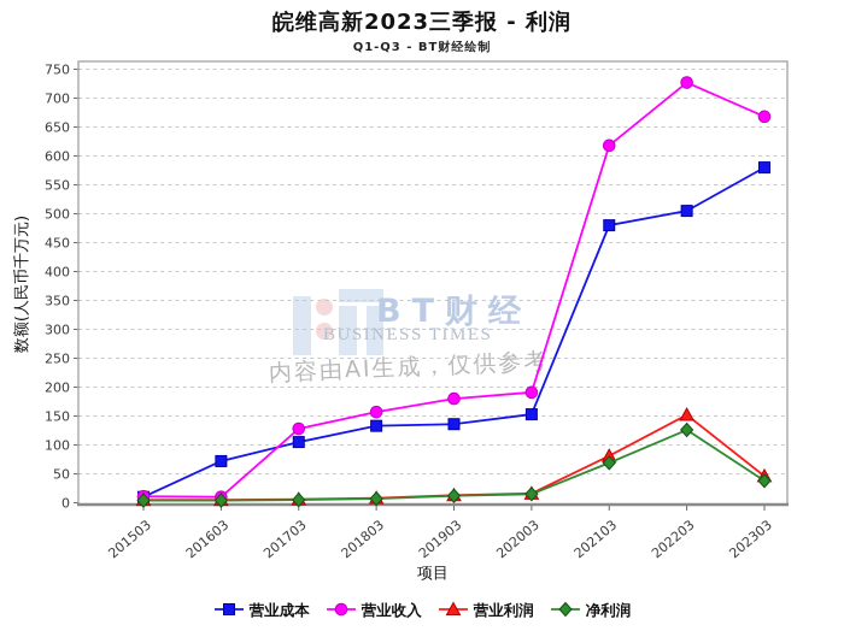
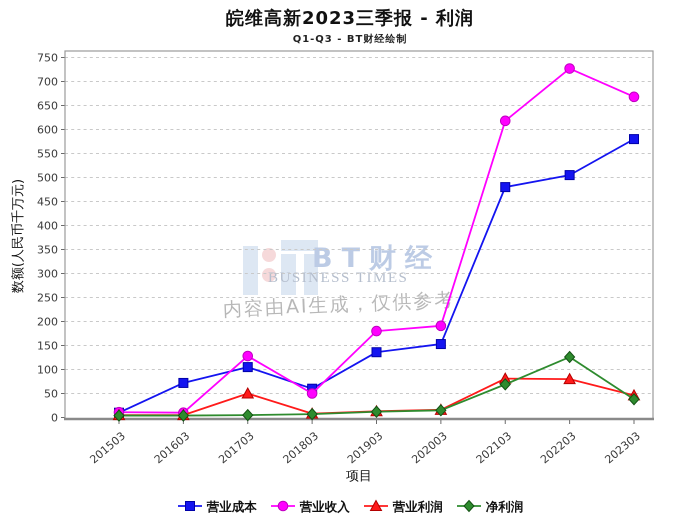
营业利润/201703: 10 -> 50
营业成本/201803: 130 -> 60
营业收入/201803: 160 -> 50
营业利润/202203: 150 -> 80
